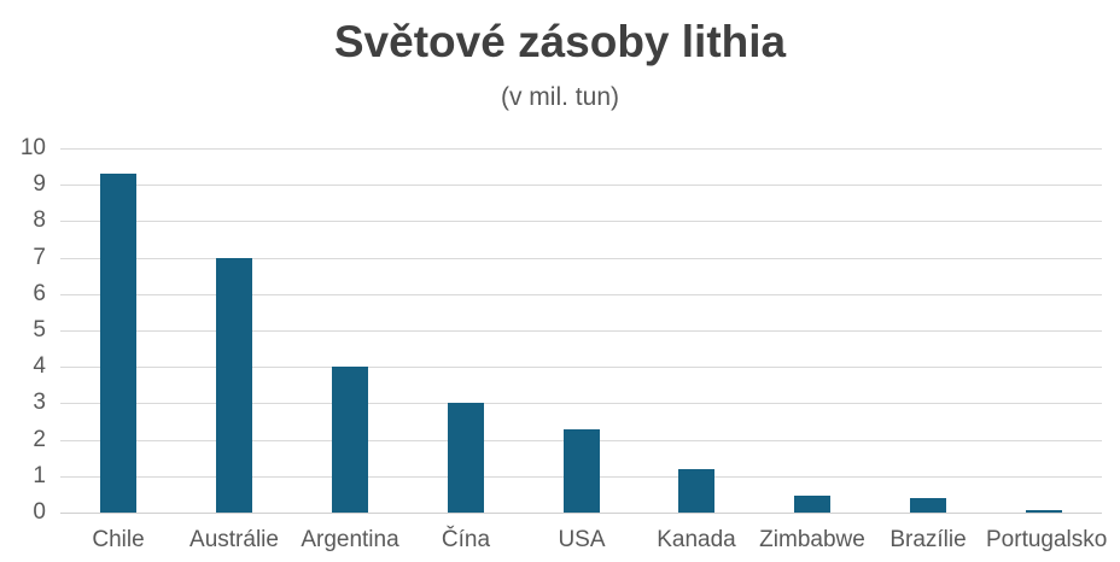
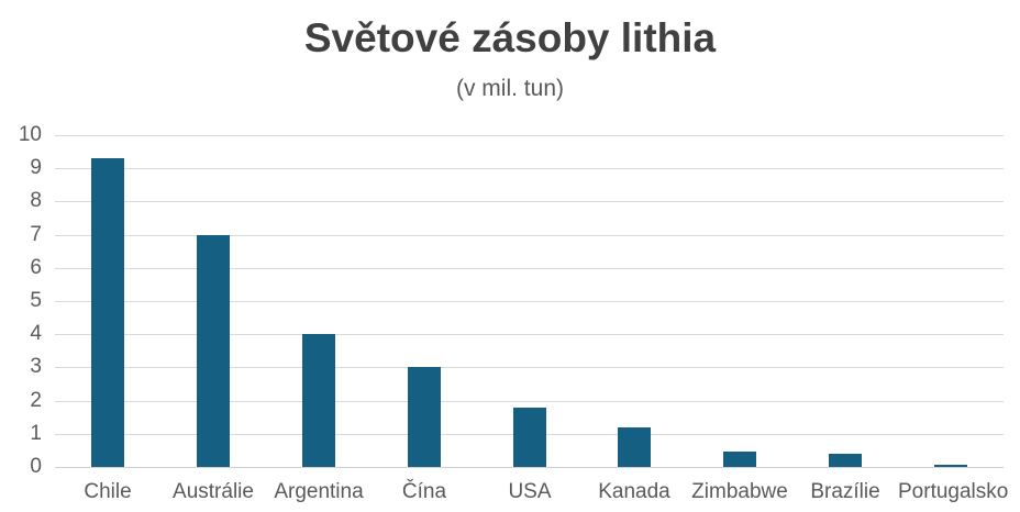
USA: 2.3 -> 1.8
